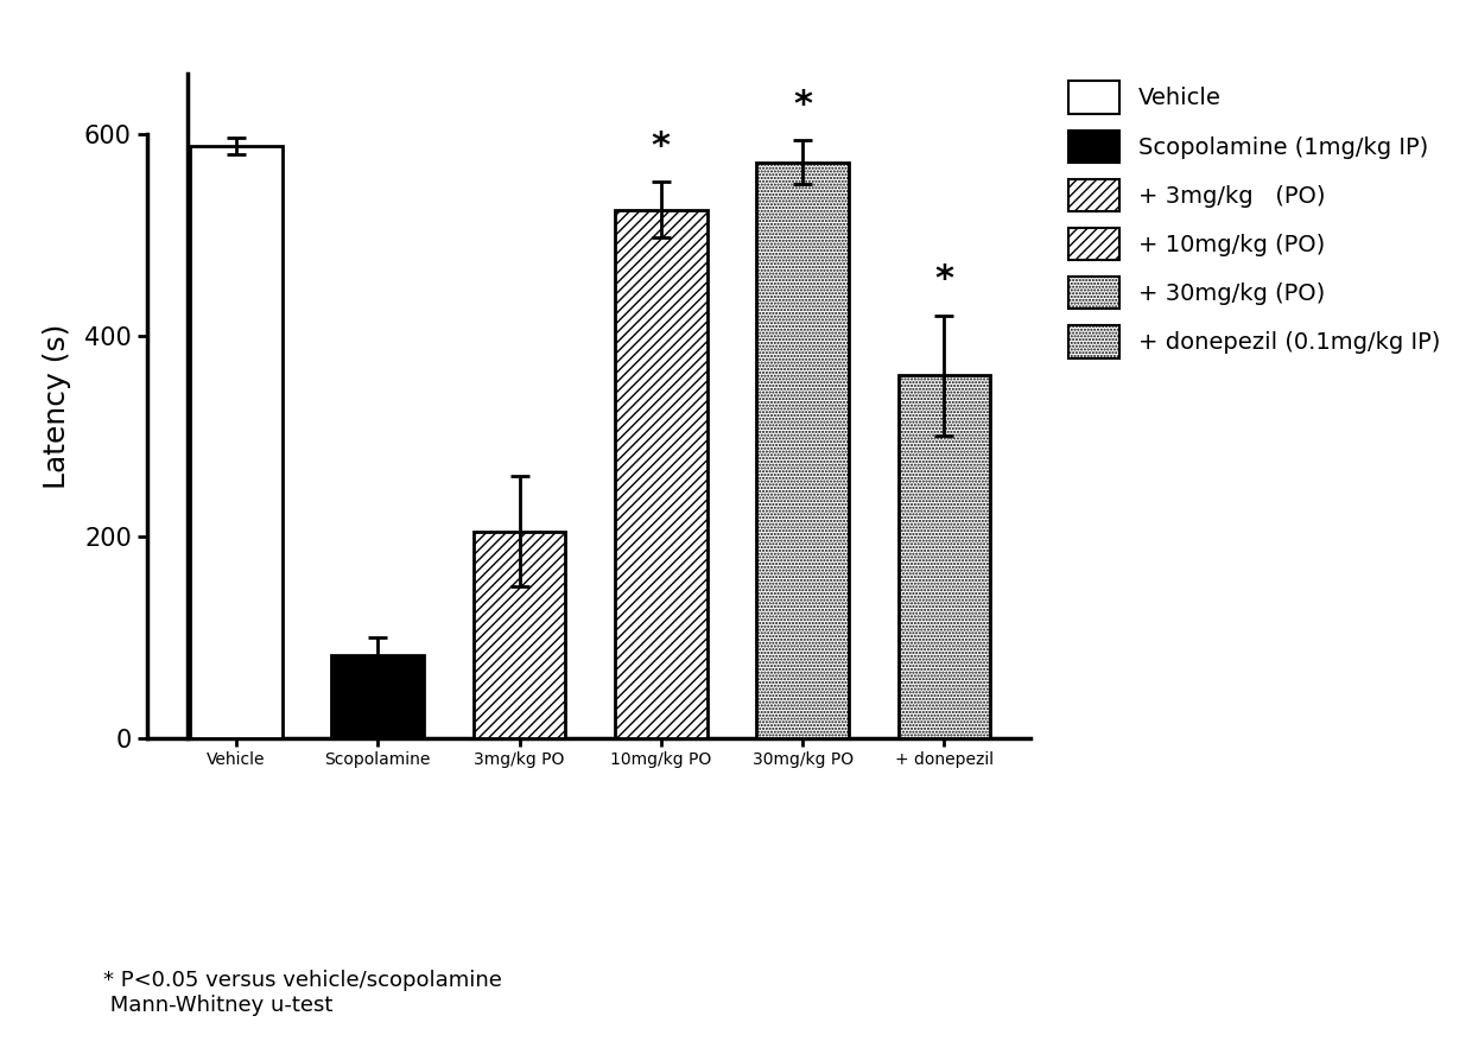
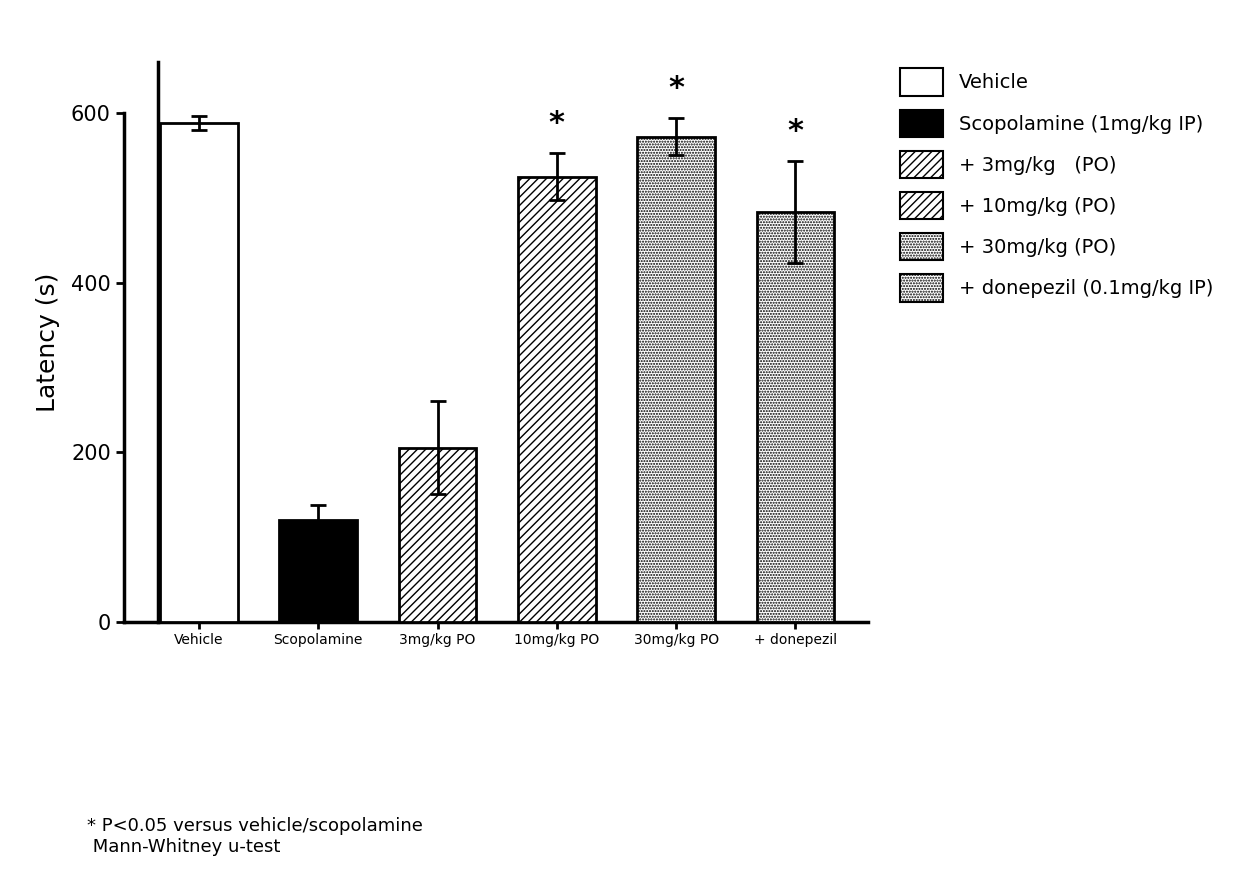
Scopolamine: 82 -> 120
+ donepezil: 360 -> 483
